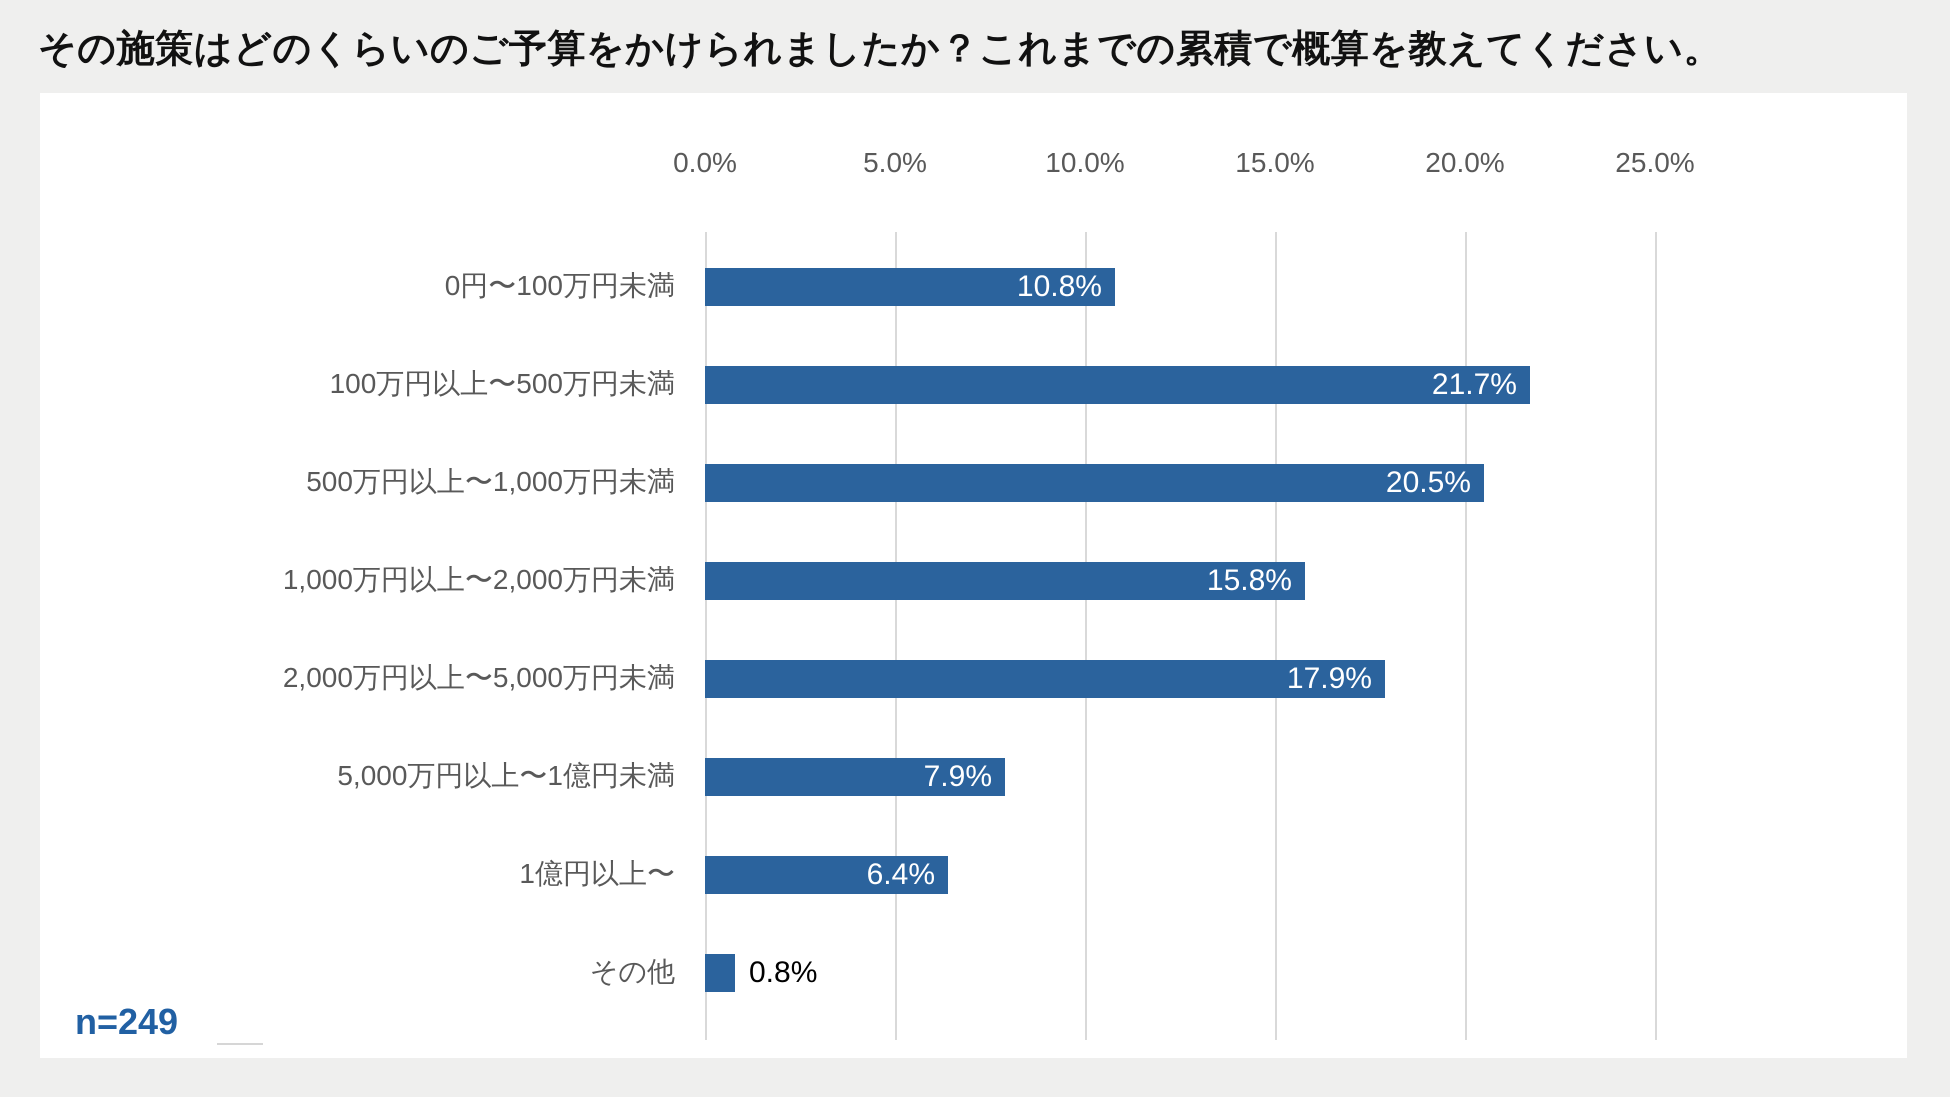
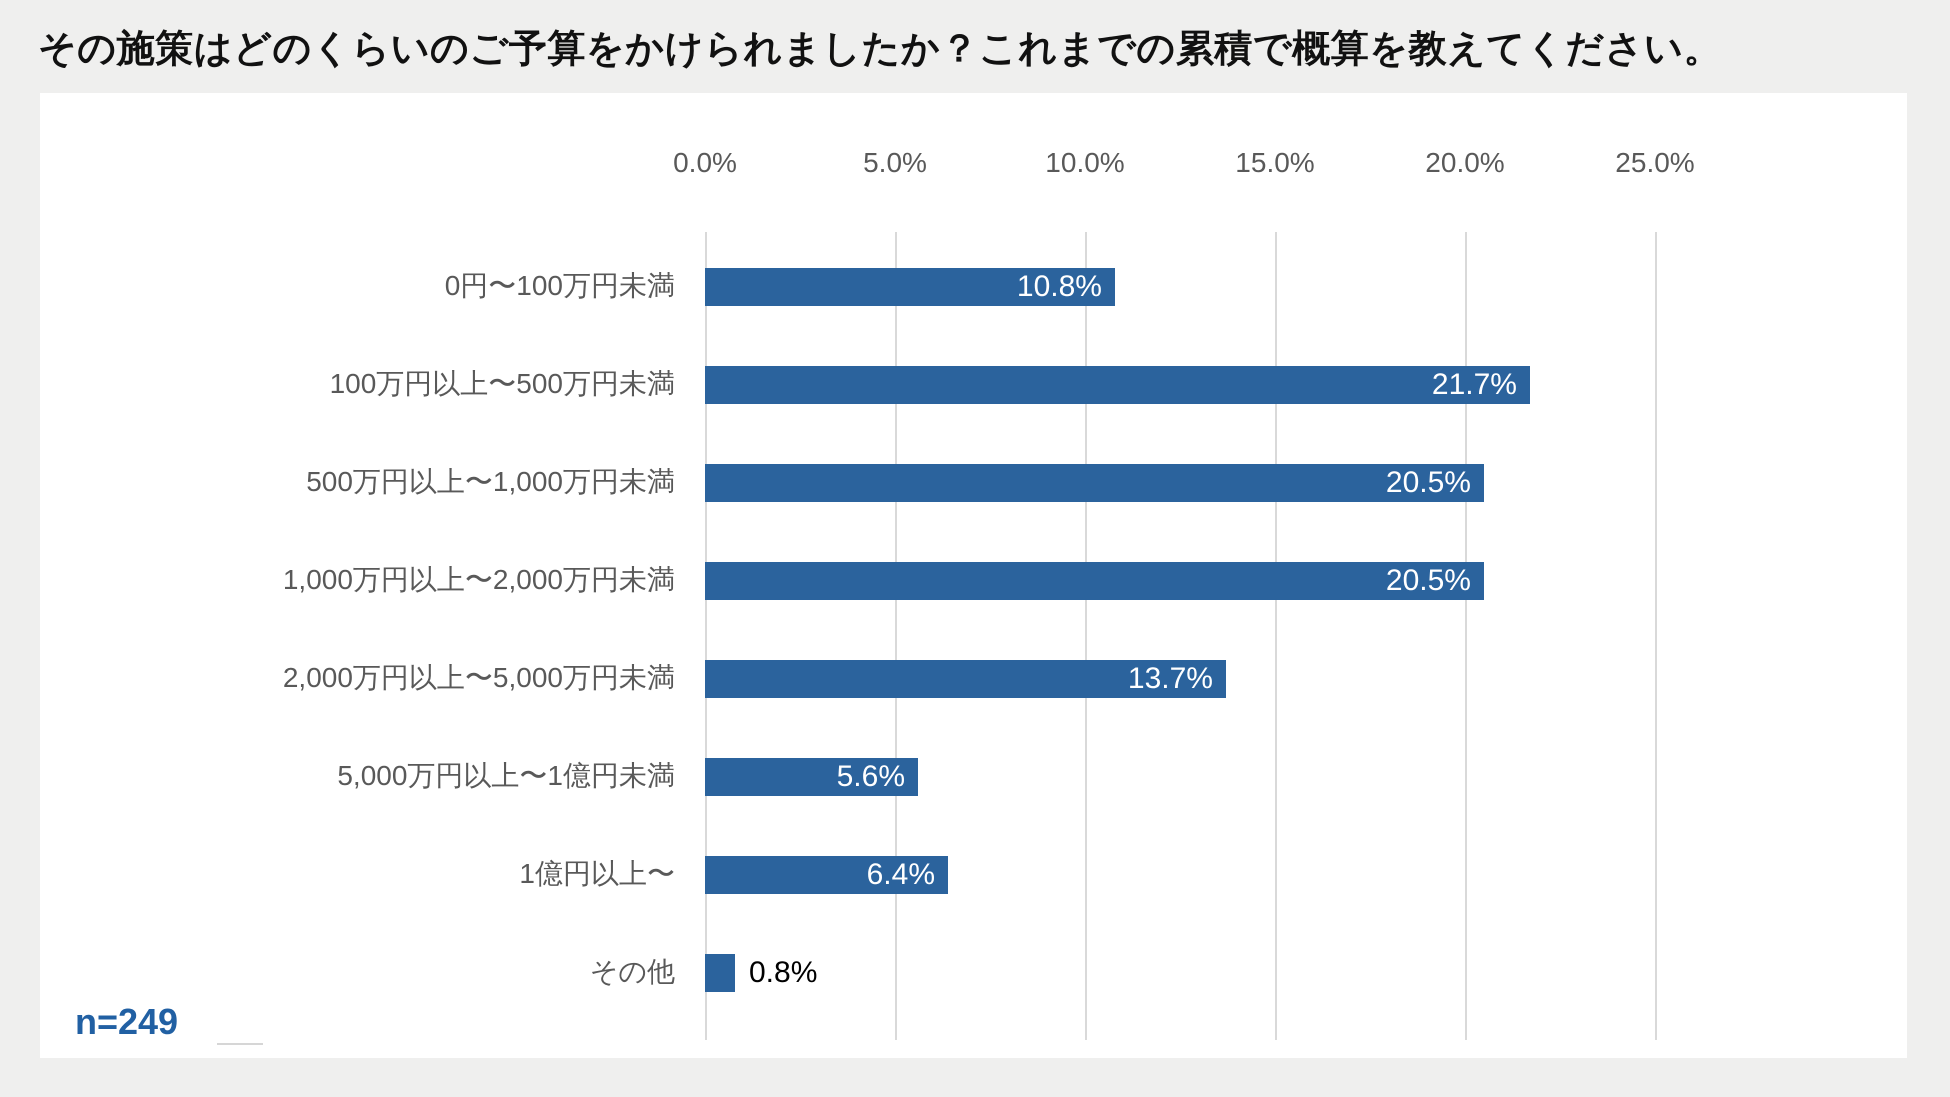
1,000万円以上〜2,000万円未満: 15.8% -> 20.5%
2,000万円以上〜5,000万円未満: 17.9% -> 13.7%
5,000万円以上〜1億円未満: 7.9% -> 5.6%
